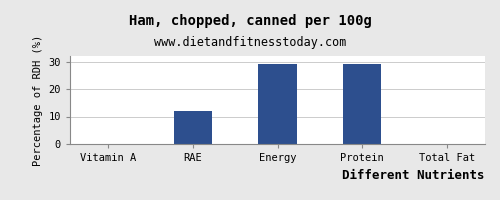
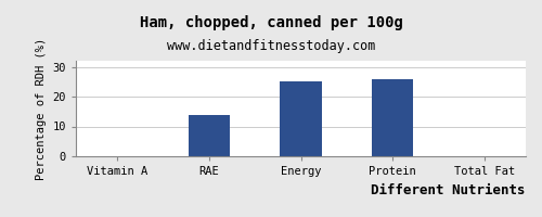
RAE: 12 -> 14
Energy: 29 -> 25
Protein: 29 -> 26
